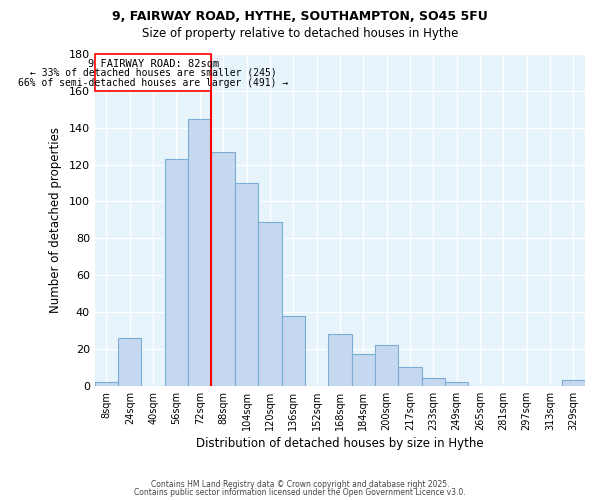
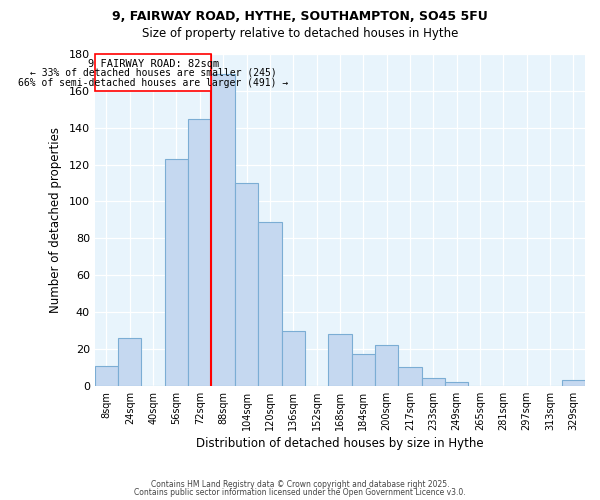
8sqm: 2 -> 11
88sqm: 127 -> 169
136sqm: 38 -> 30
